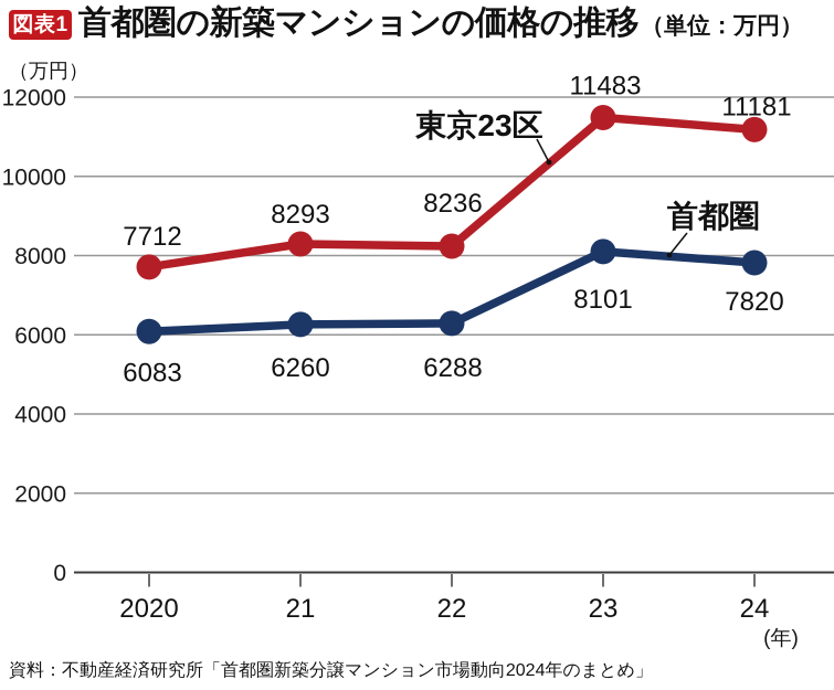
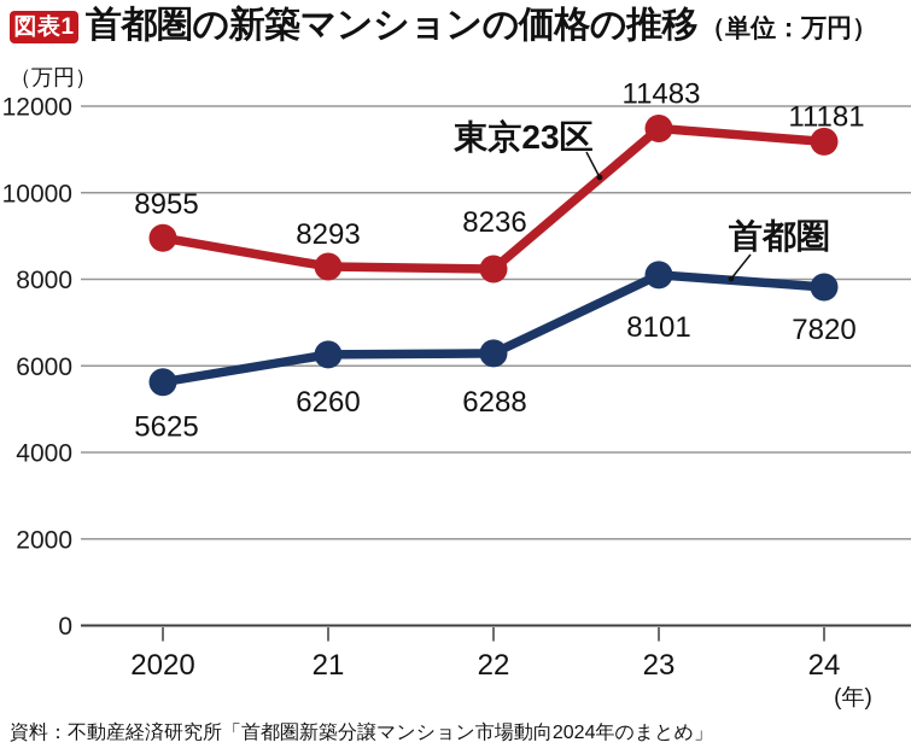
東京23区/2020: 7712 -> 8955
首都圏/2020: 6083 -> 5625
